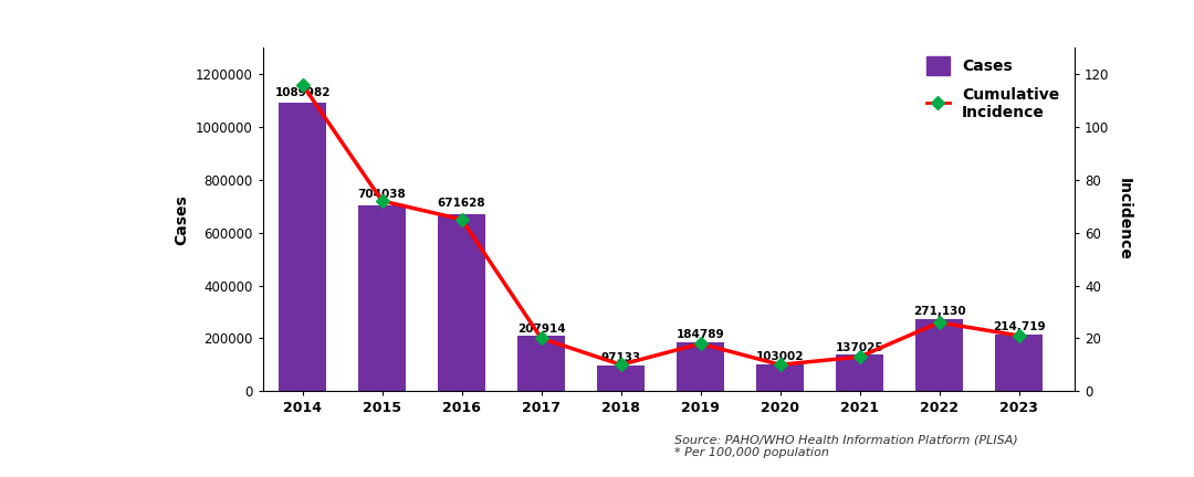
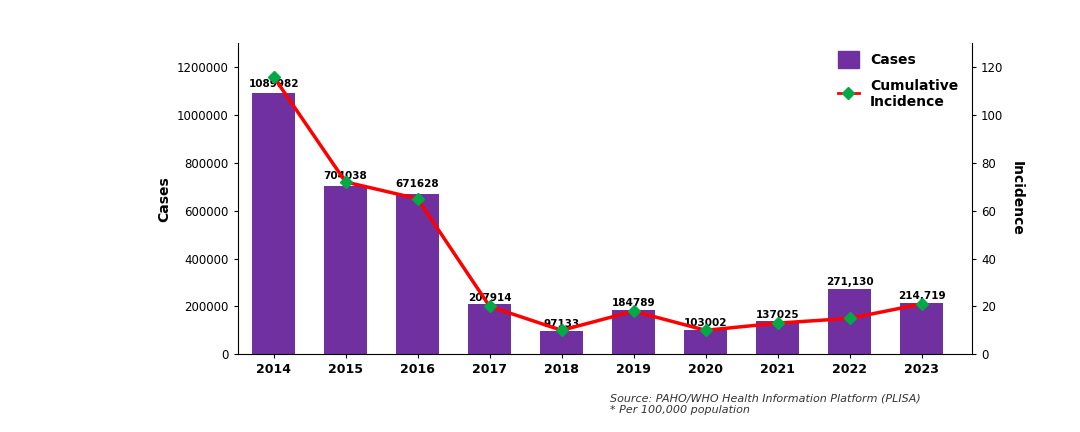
Cumulative Incidence/2022: 26 -> 15
